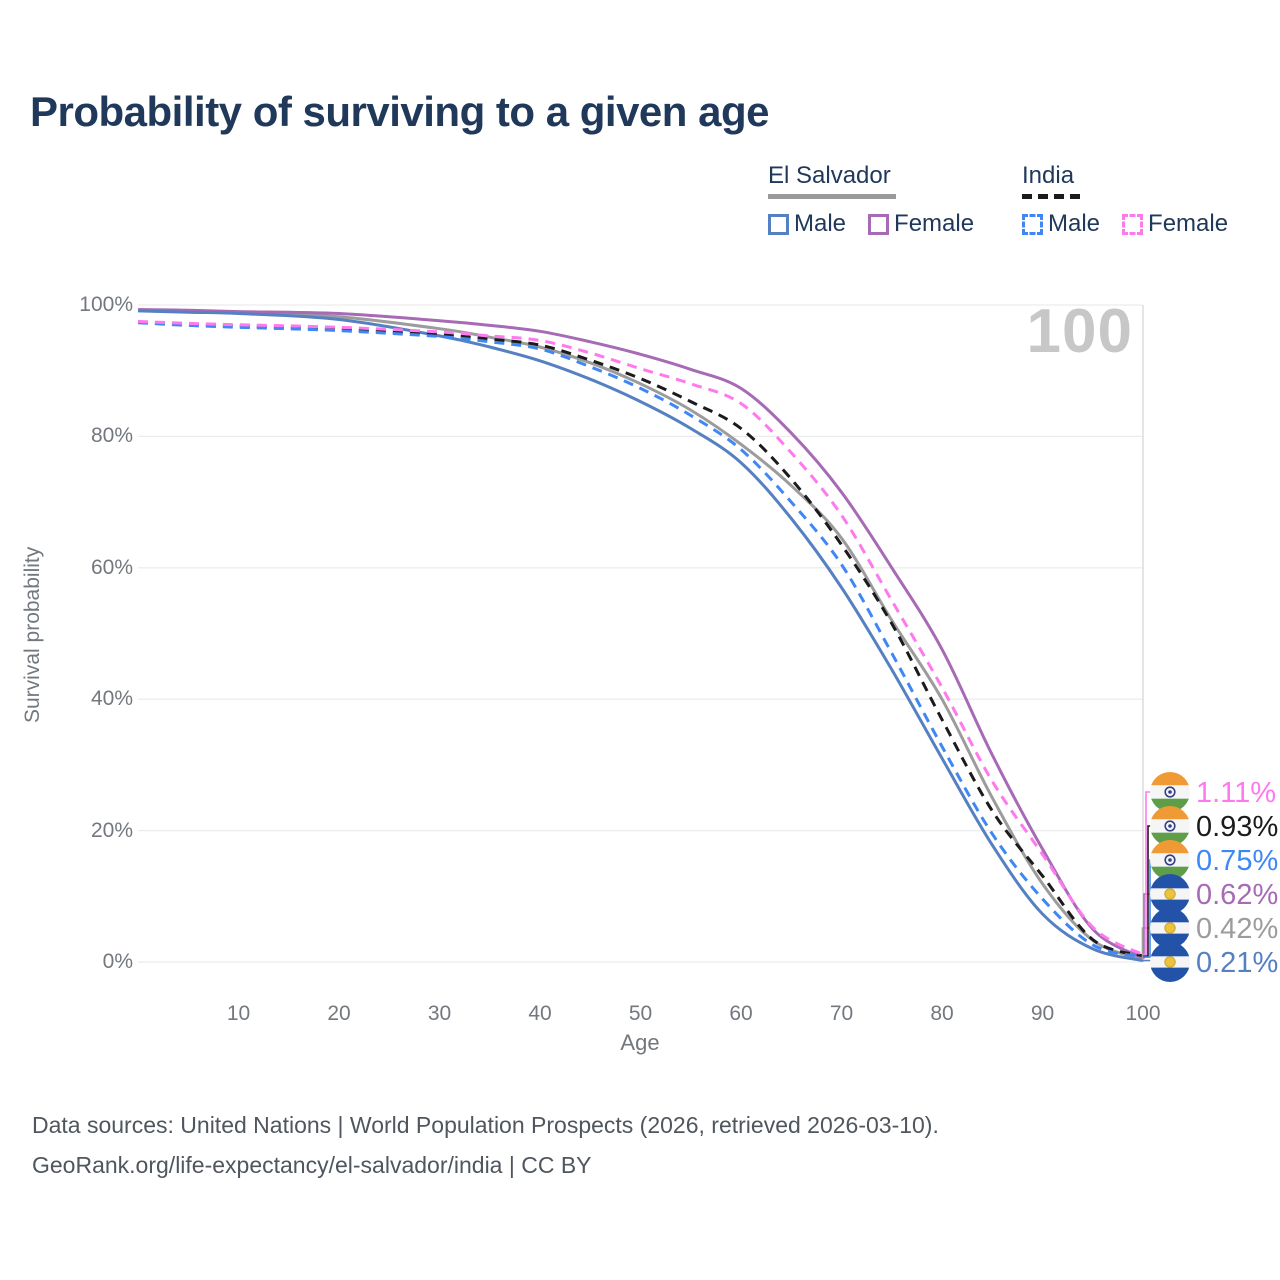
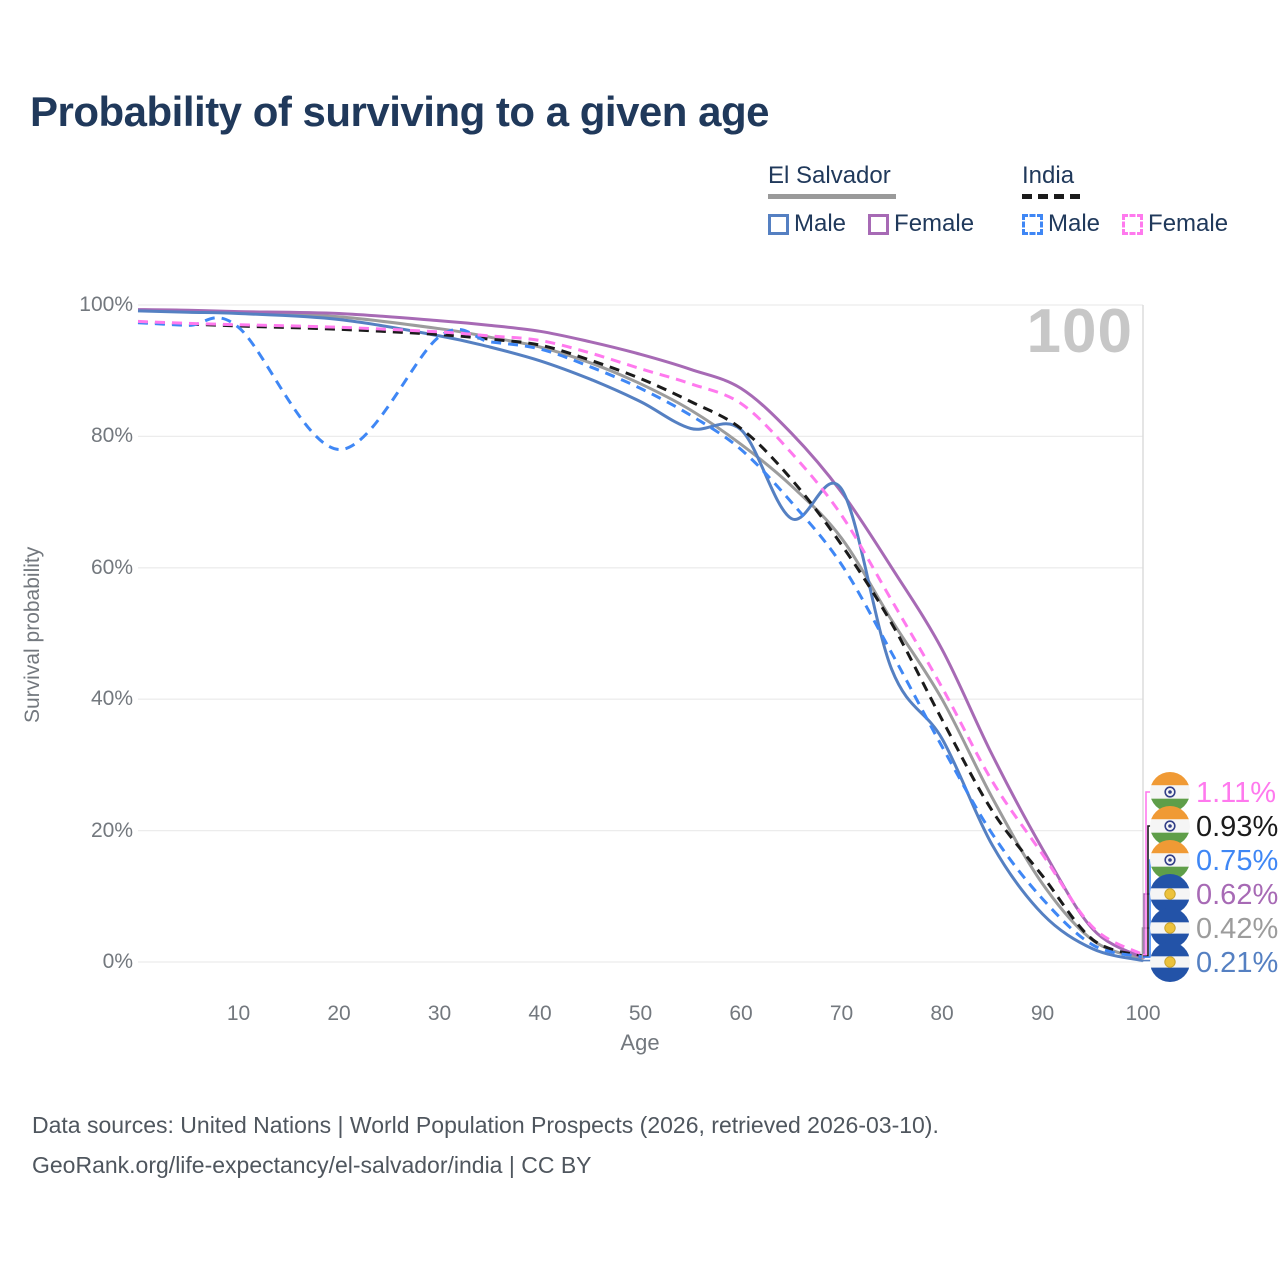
India Male/20: 96% -> 78%
El Salvador Male/60: 76% -> 81%
El Salvador Male/70: 57% -> 72%
El Salvador Male/80: 31% -> 34%
